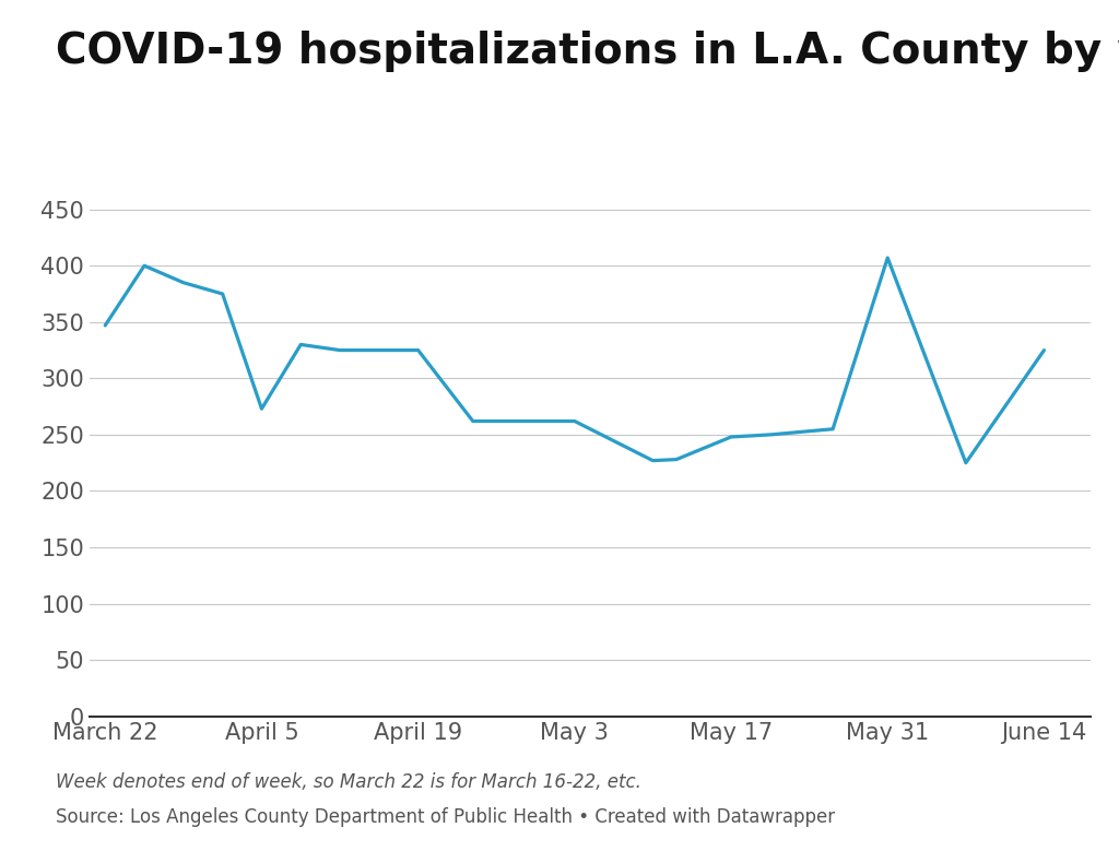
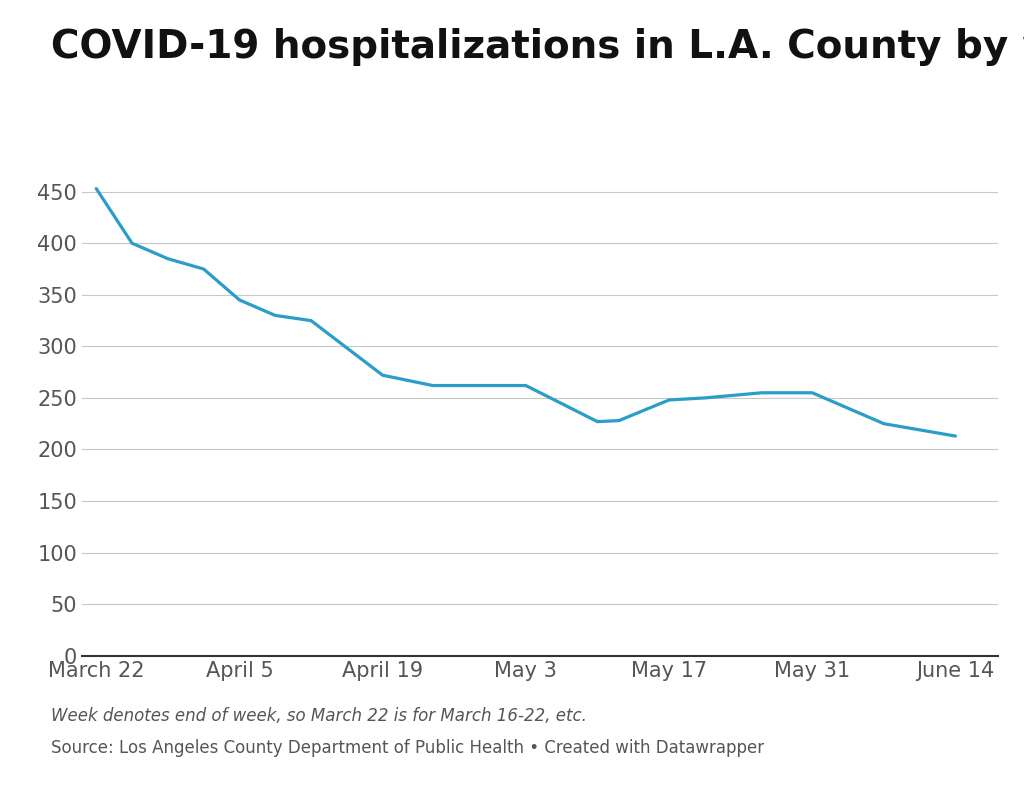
March 22: 347 -> 453
April 5: 273 -> 345
April 19: 325 -> 272
May 31: 407 -> 255
June 14: 325 -> 213
